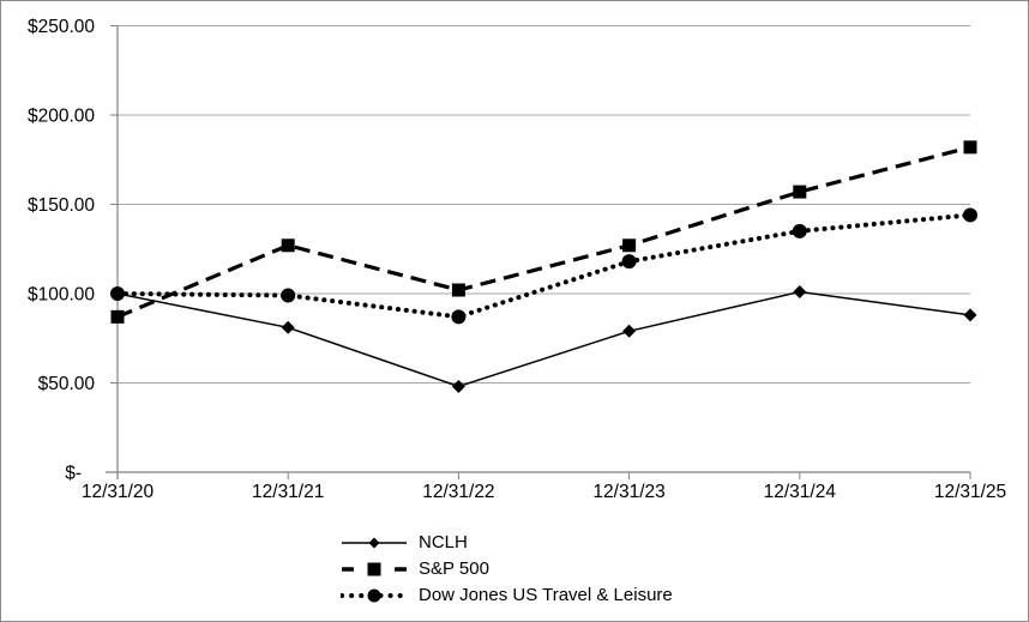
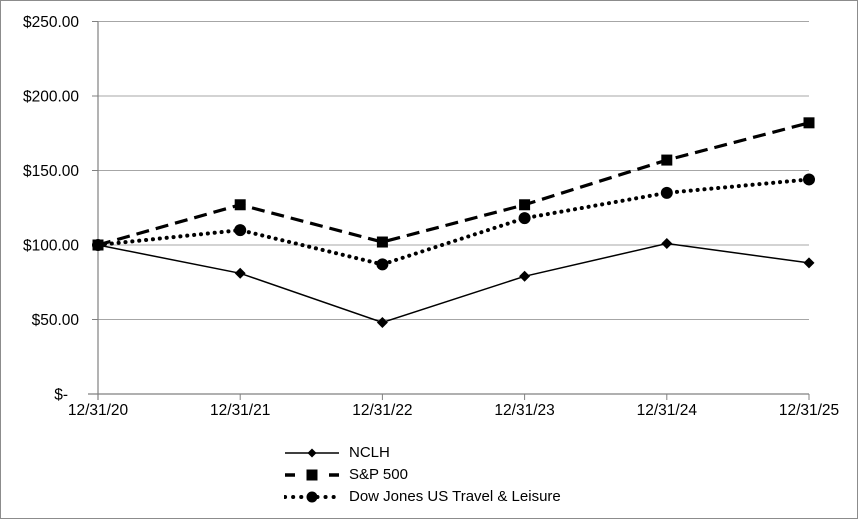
S&P 500/12/31/20: $87 -> $100
Dow Jones US Travel & Leisure/12/31/21: $99 -> $110
